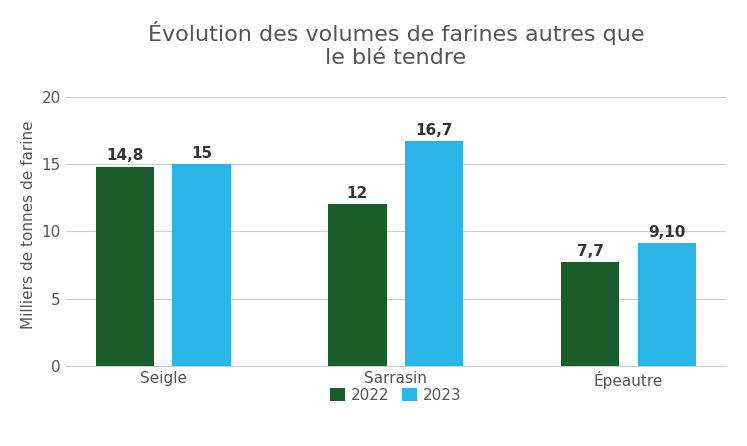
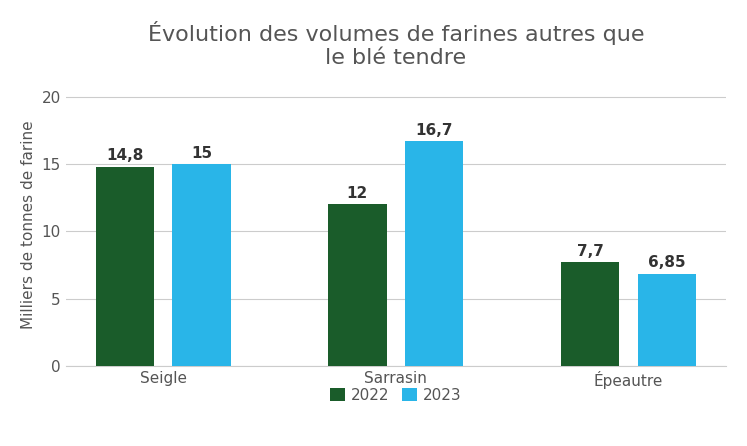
2023/Épeautre: 9,10 -> 6,85
